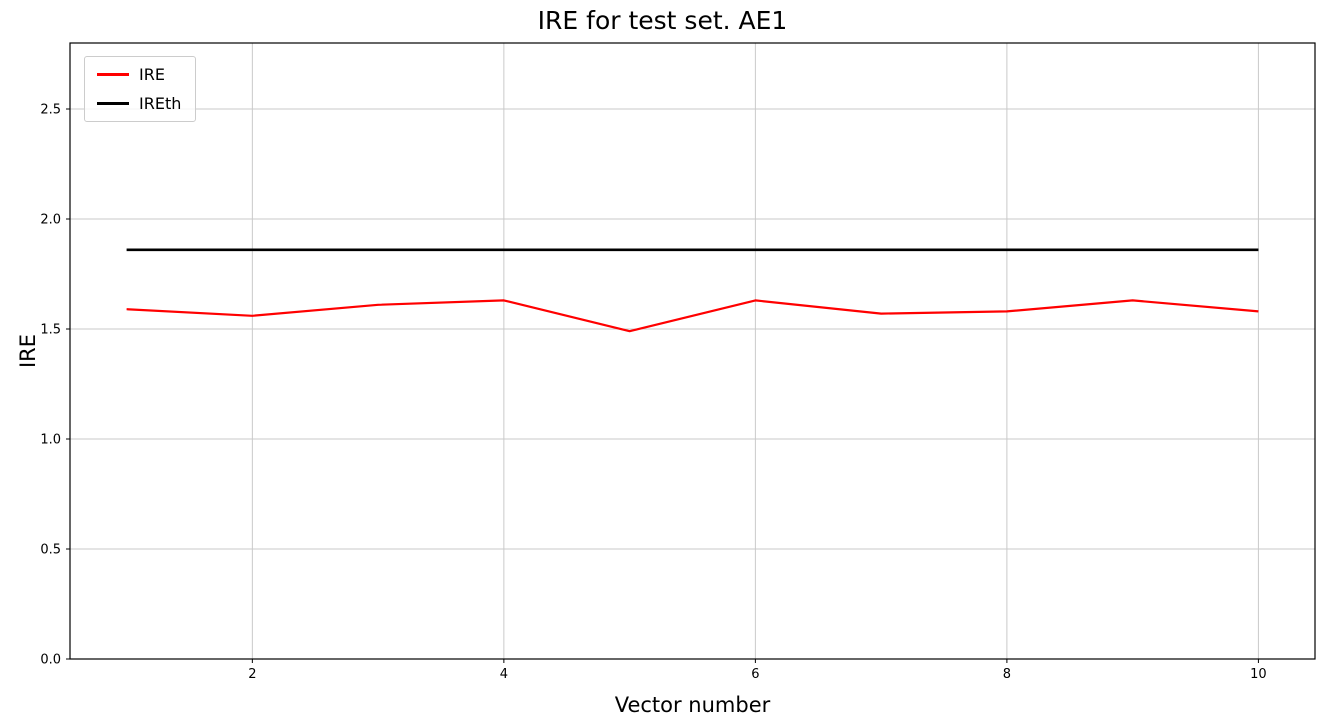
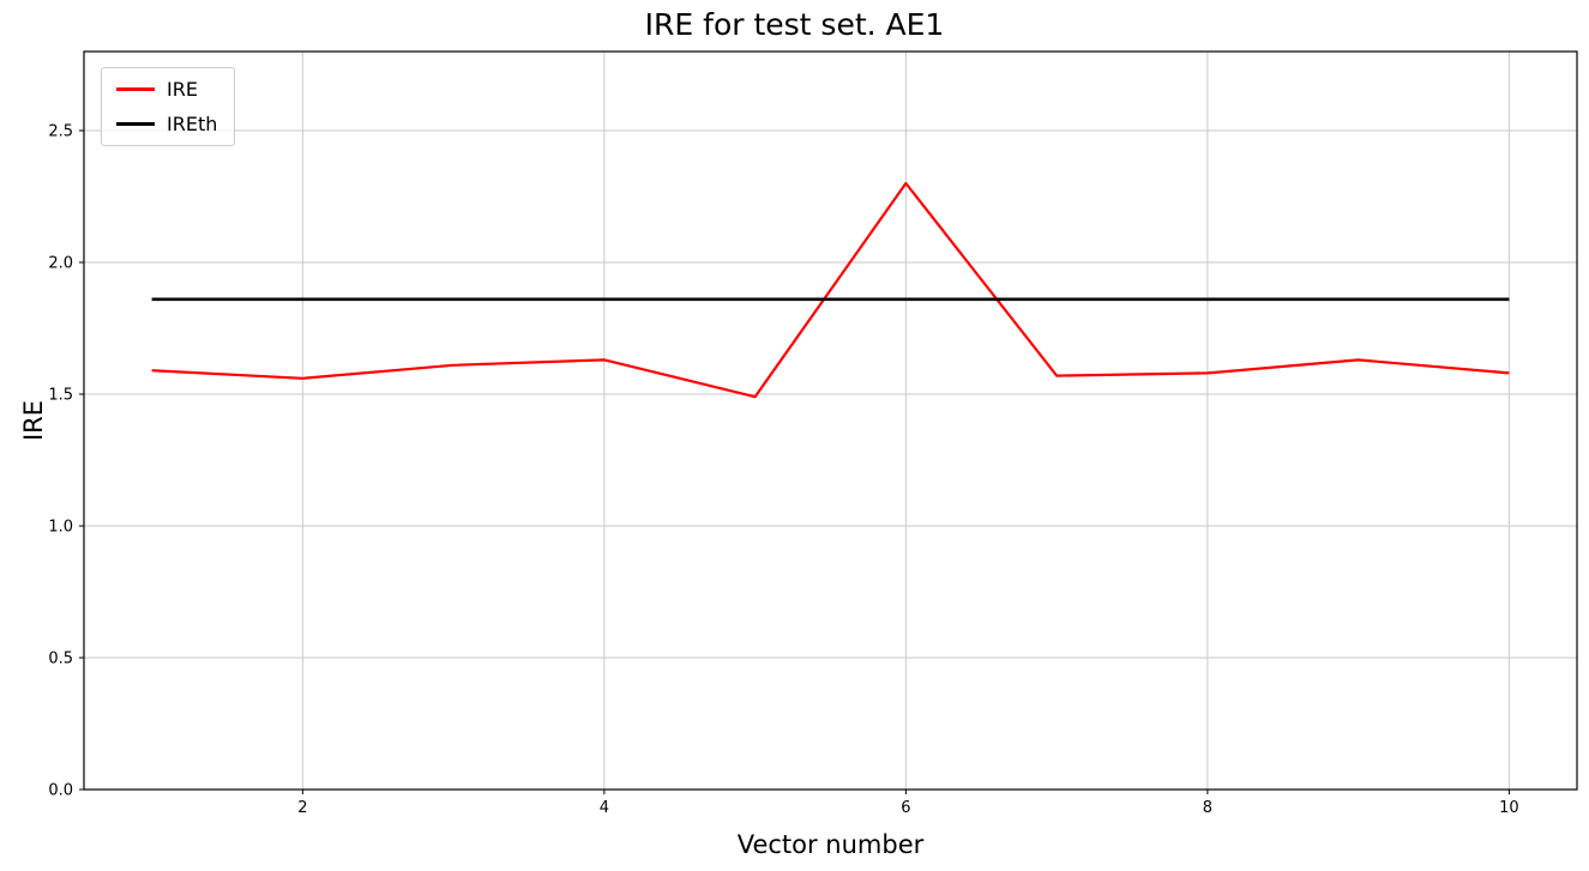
IRE/6: 1.63 -> 2.30
